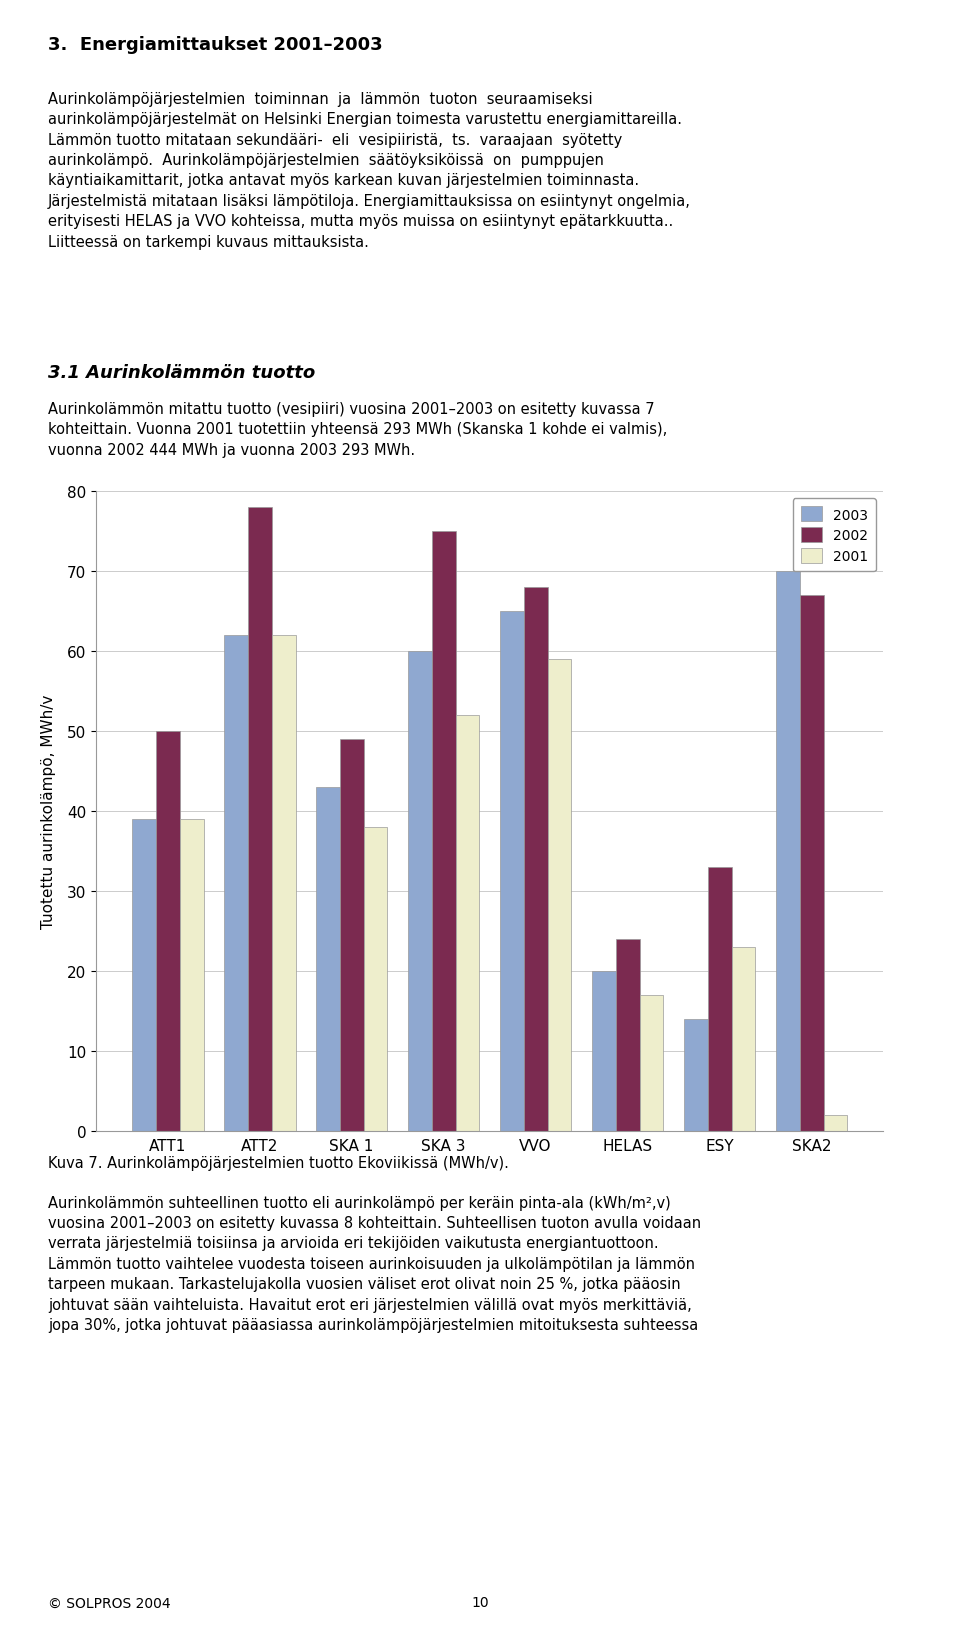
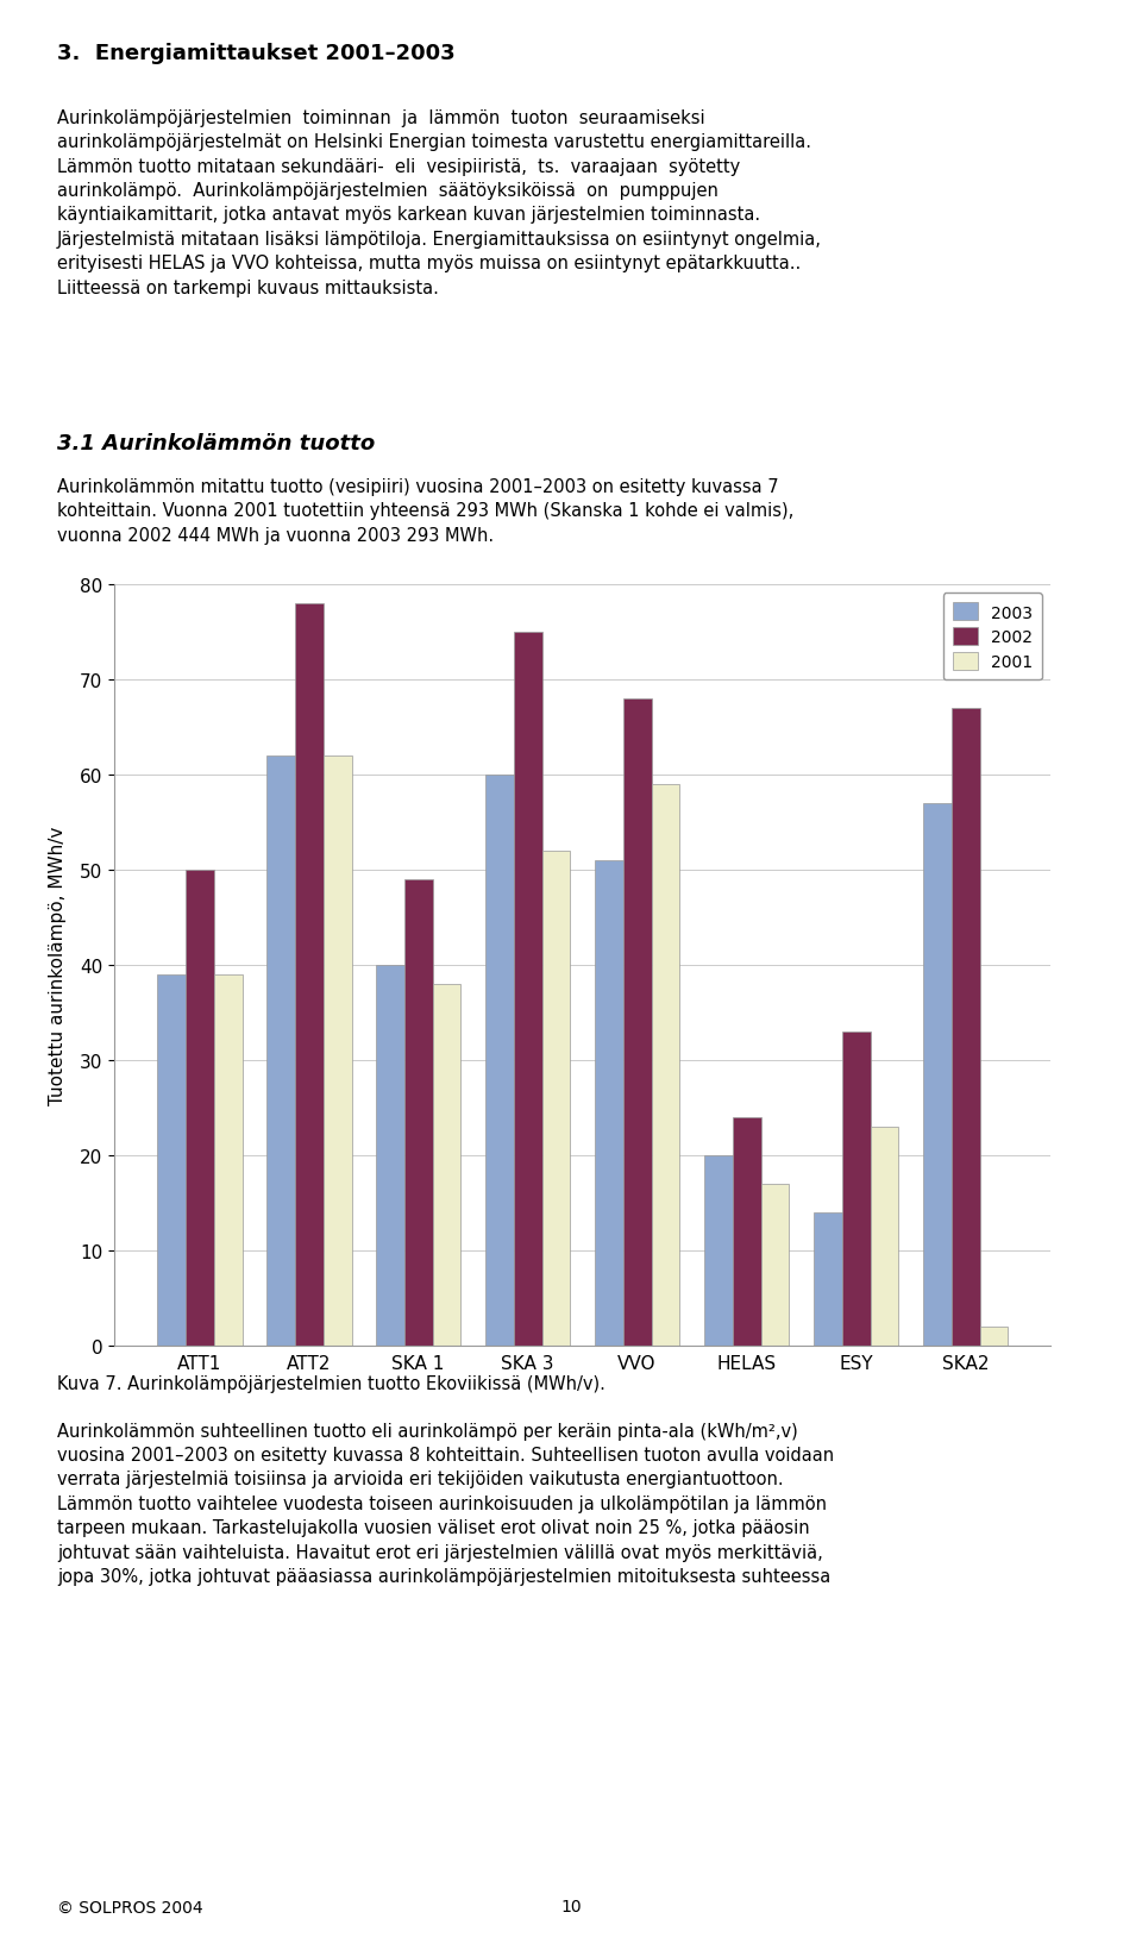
2003/SKA 1: 43 -> 40
2003/VVO: 65 -> 51
2003/SKA2: 70 -> 57
